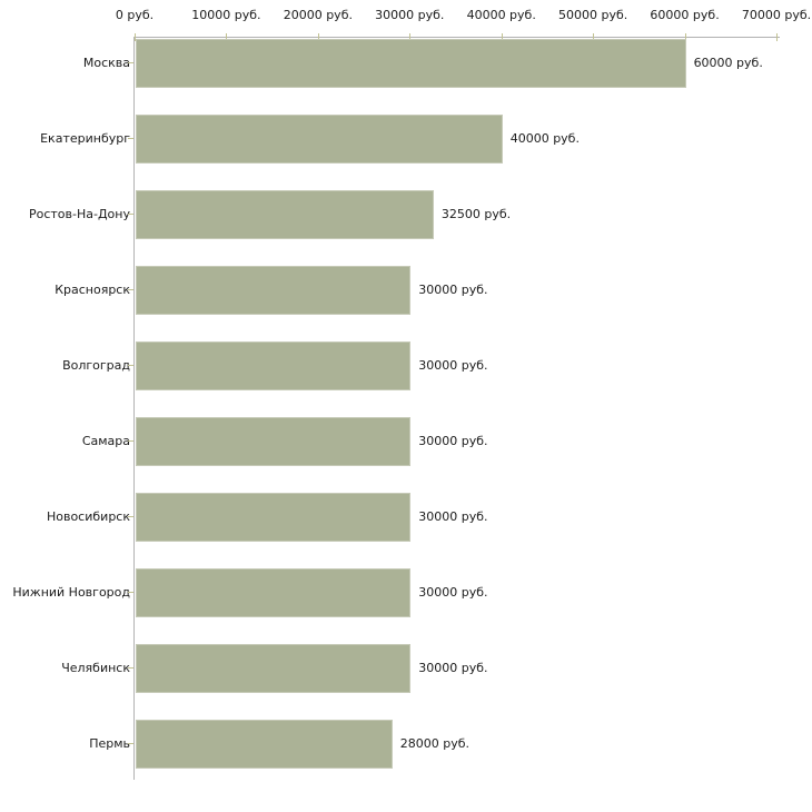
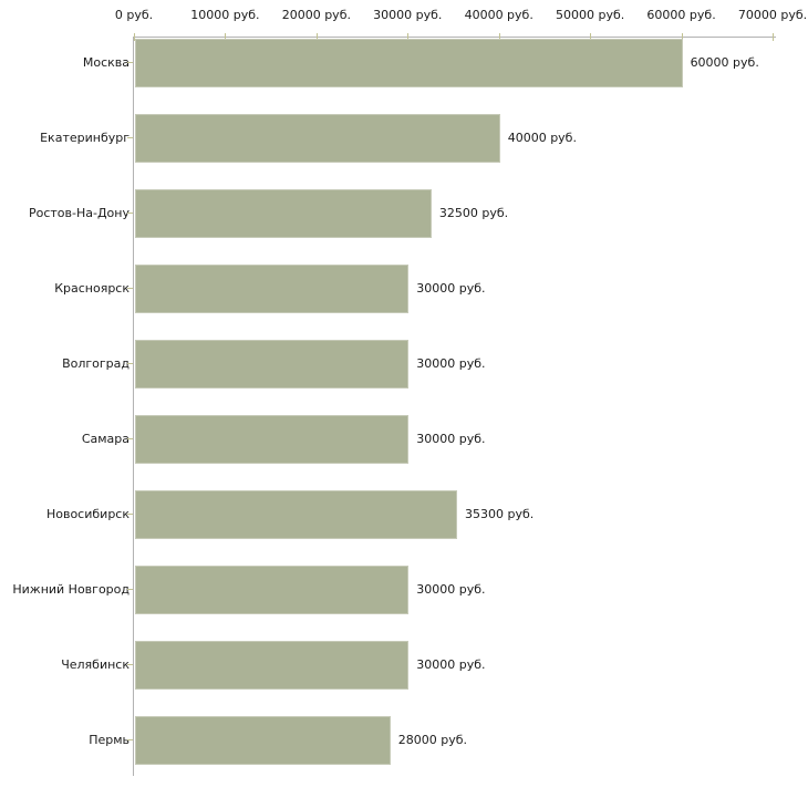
Новосибирск: 30000 -> 35300
